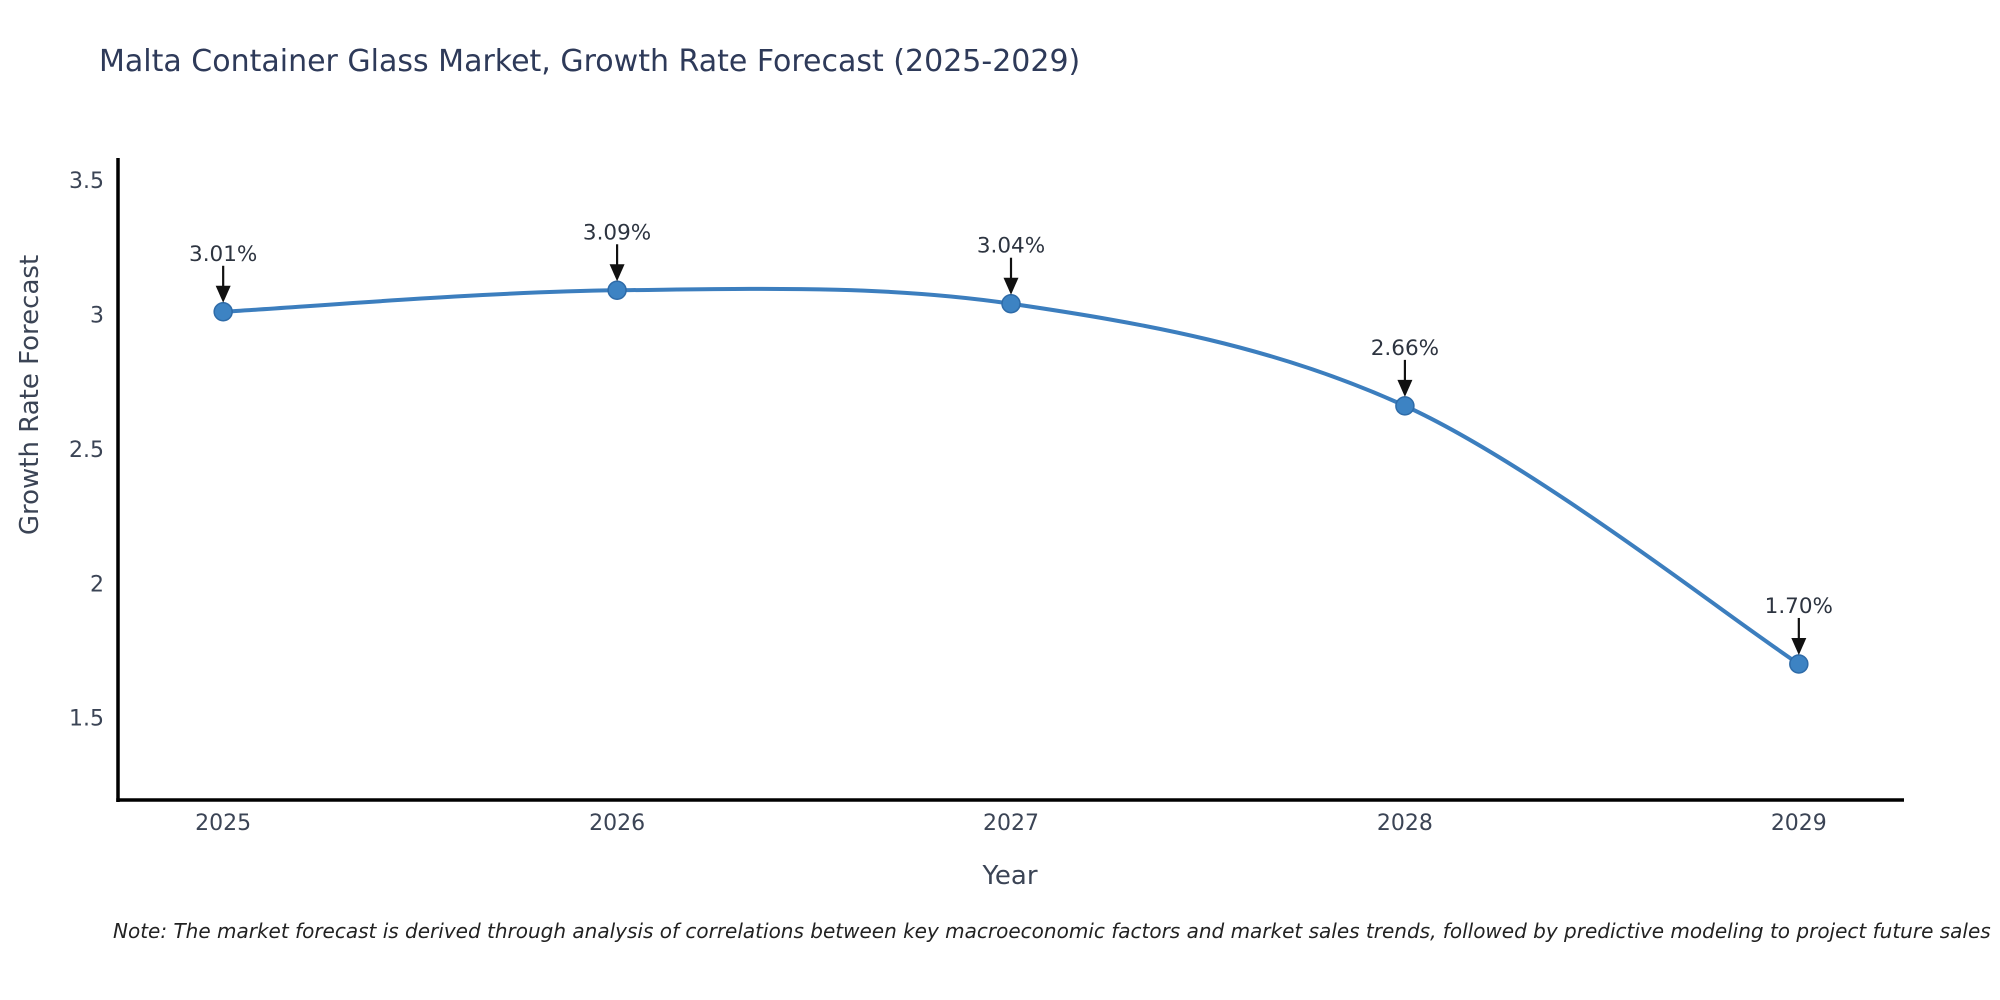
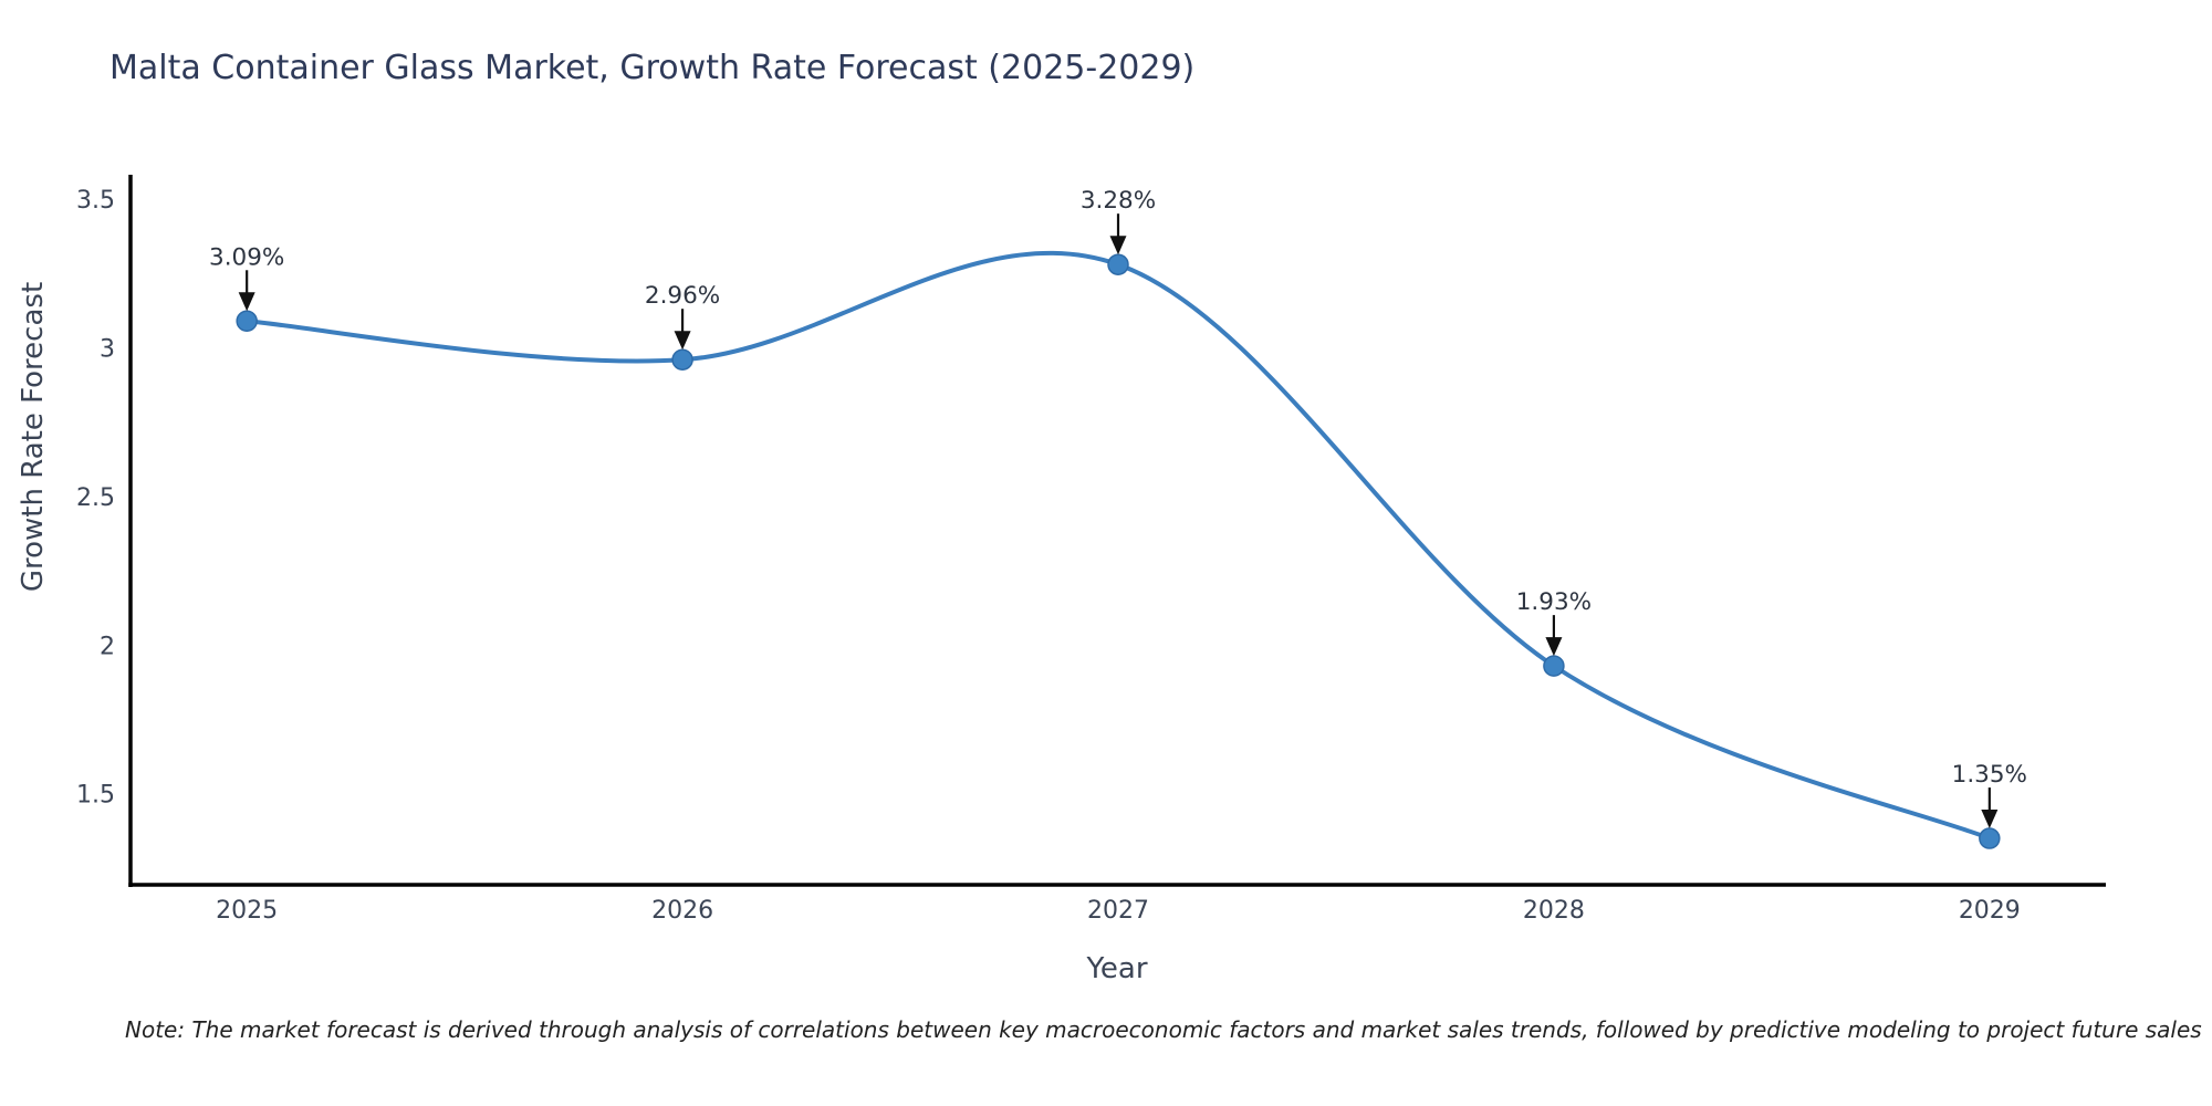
2025: 3.01% -> 3.09%
2026: 3.09% -> 2.96%
2027: 3.04% -> 3.28%
2028: 2.66% -> 1.93%
2029: 1.70% -> 1.35%
